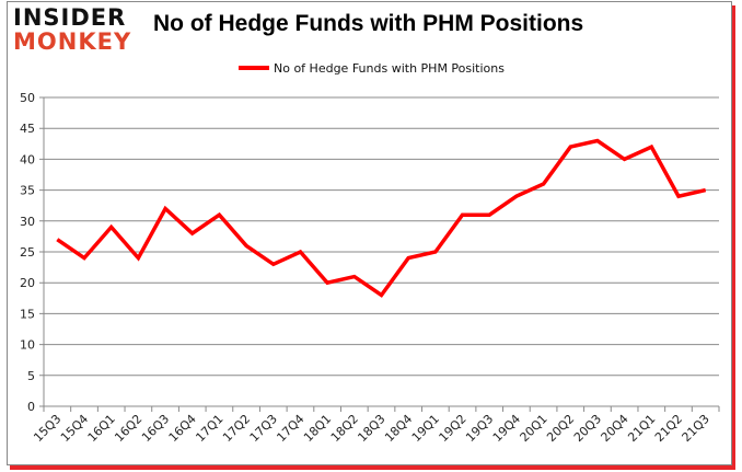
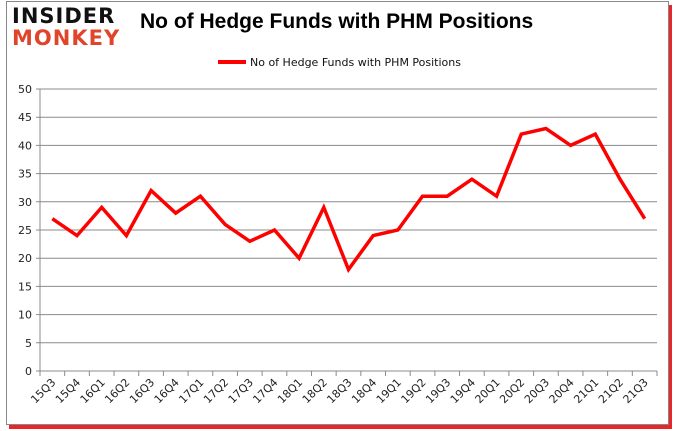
18Q2: 21 -> 29
20Q1: 36 -> 31
21Q3: 35 -> 27
